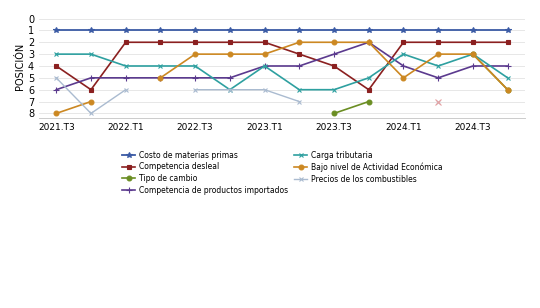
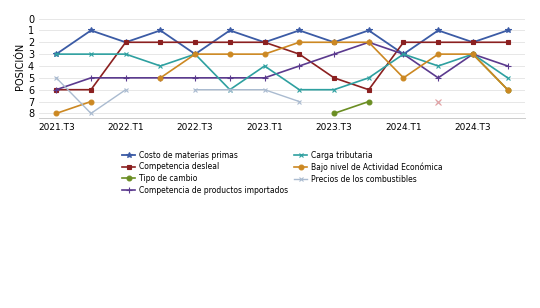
Costo de materias primas/2021.T3: 1 -> 3
Competencia desleal/2021.T3: 4 -> 6
Costo de materias primas/2022.T1: 1 -> 2
Carga tributaria/2022.T1: 4 -> 3
Costo de materias primas/2022.T3: 1 -> 3
Carga tributaria/2022.T3: 4 -> 3
Costo de materias primas/2023.T1: 1 -> 2
Competencia de productos importados/2023.T1: 4 -> 5
Costo de materias primas/2023.T3: 1 -> 2
Competencia desleal/2023.T3: 4 -> 5
Costo de materias primas/2024.T1: 1 -> 3
Competencia de productos importados/2024.T1: 4 -> 3
Costo de materias primas/2024.T3: 1 -> 2
Competencia de productos importados/2024.T3: 4 -> 3
